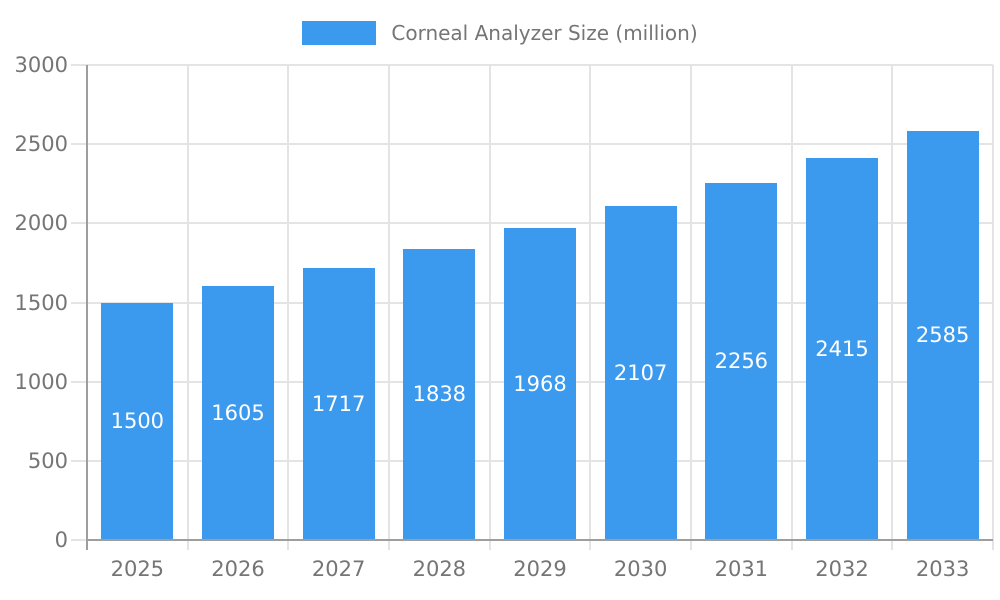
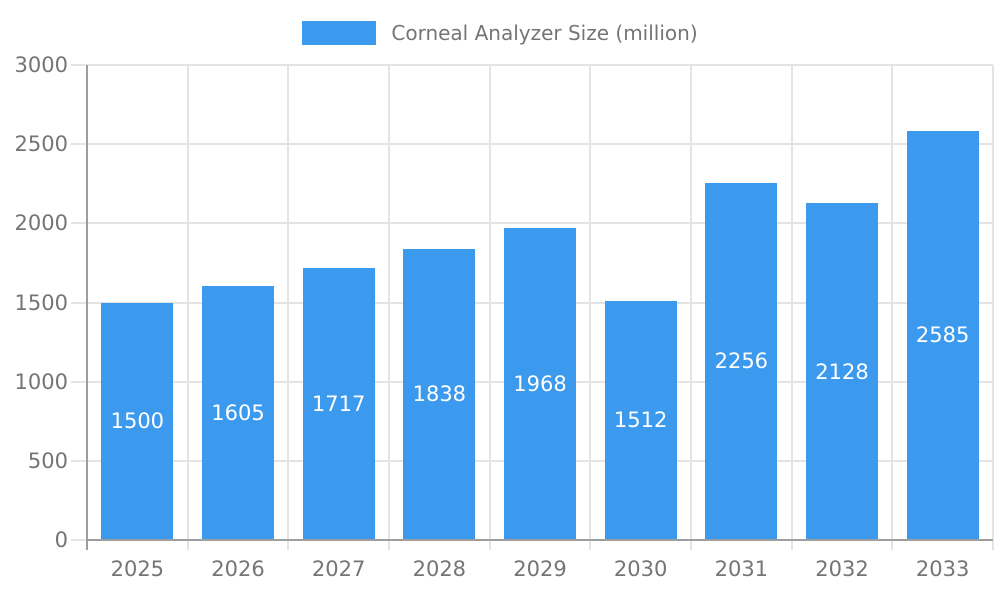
2030: 2107 -> 1512
2032: 2415 -> 2128
